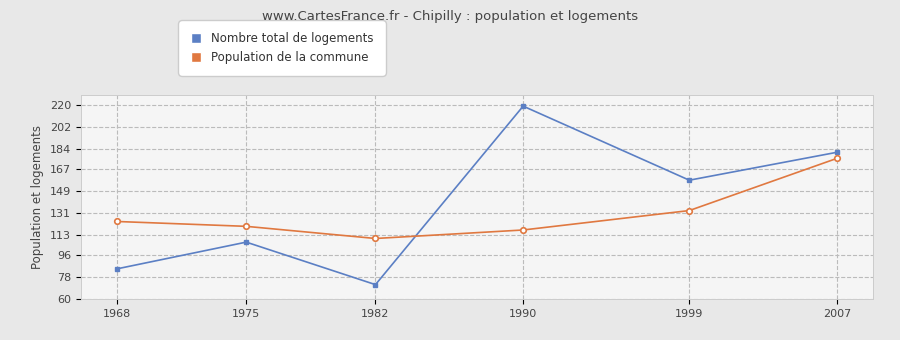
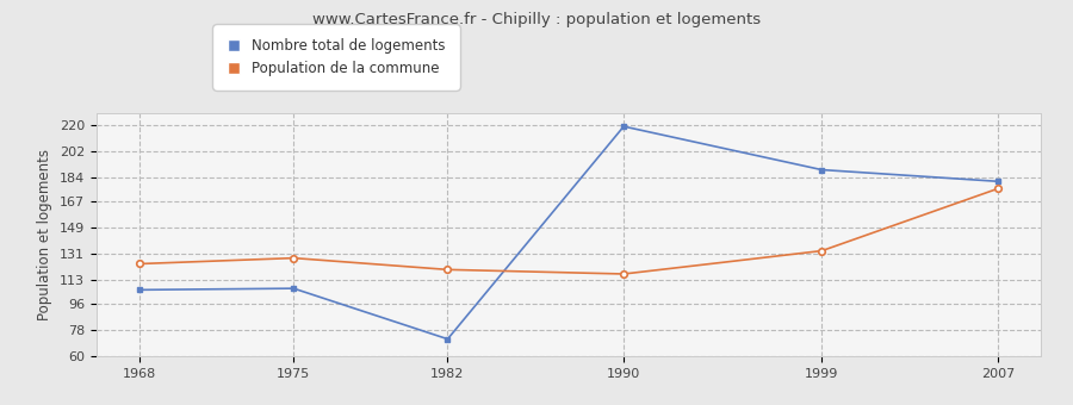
Nombre total de logements/1968: 85 -> 106
Population de la commune/1975: 120 -> 128
Population de la commune/1982: 110 -> 120
Nombre total de logements/1999: 158 -> 189
